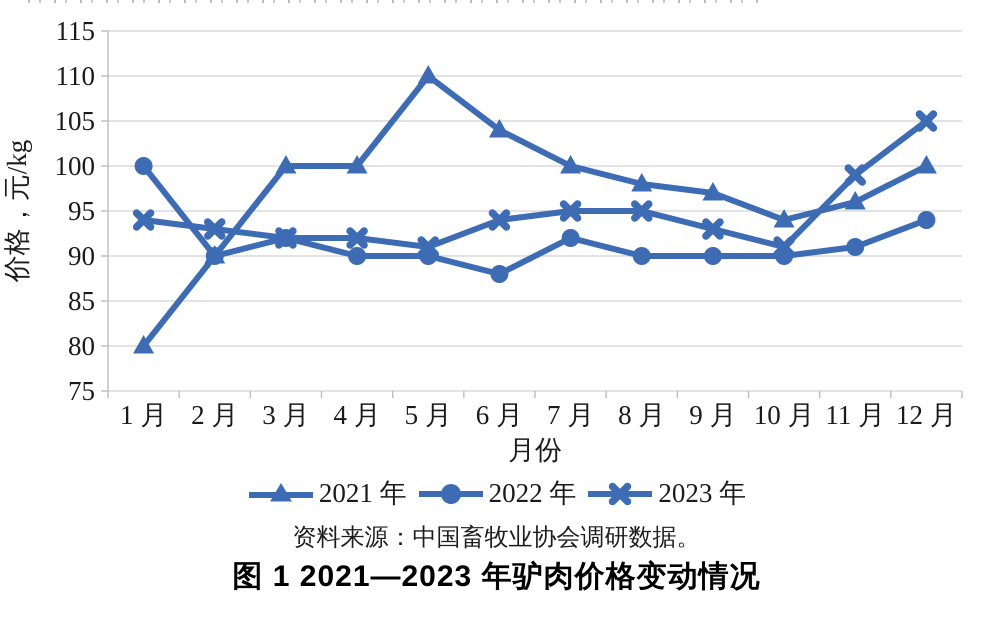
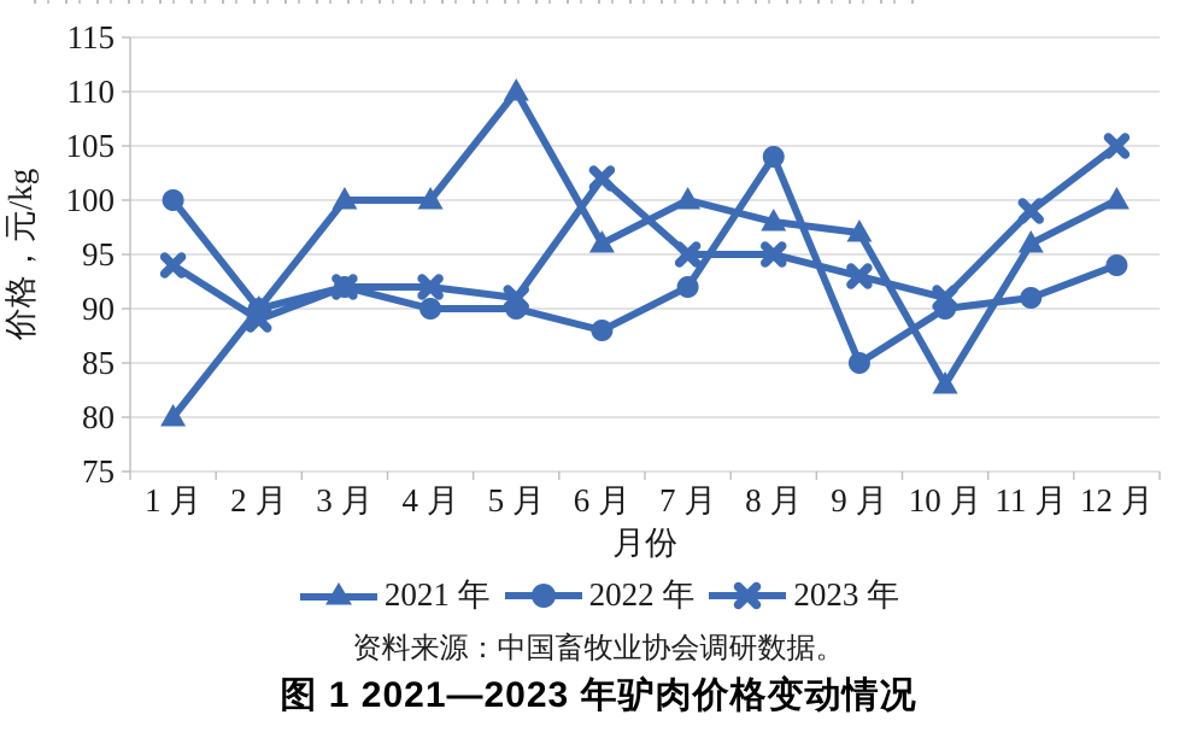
2023 年/2 月: 93 -> 89
2021 年/6 月: 104 -> 96
2023 年/6 月: 94 -> 102
2022 年/8 月: 90 -> 104
2022 年/9 月: 90 -> 85
2021 年/10 月: 94 -> 83
